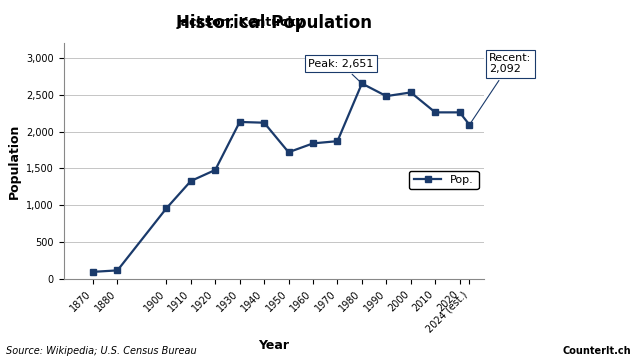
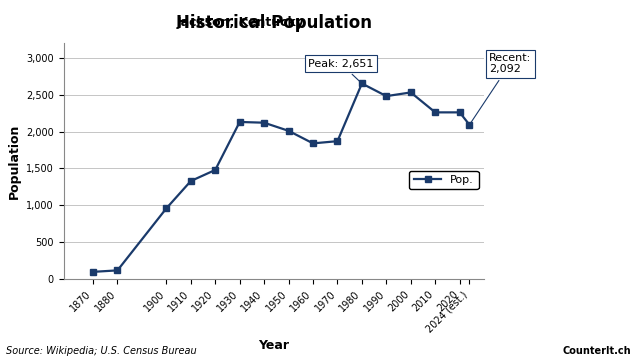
1950: 1,720 -> 2,010
